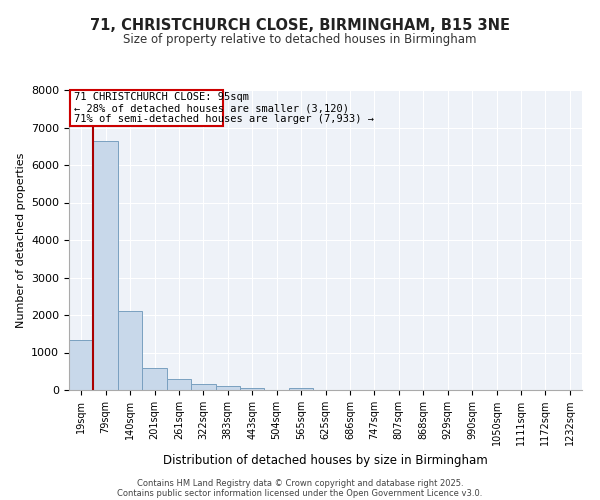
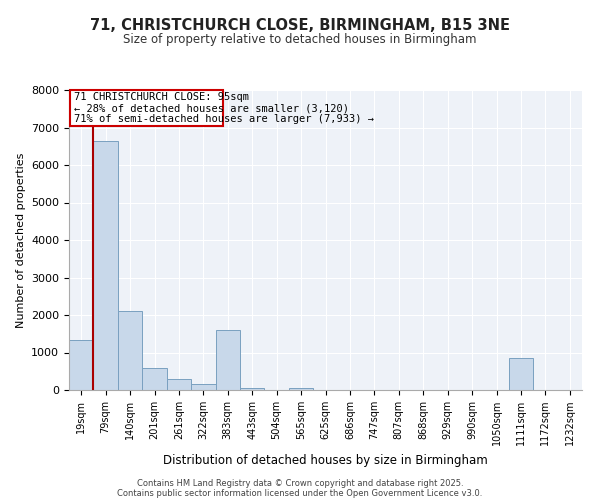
383sqm: 100 -> 1600
1111sqm: 0 -> 850
